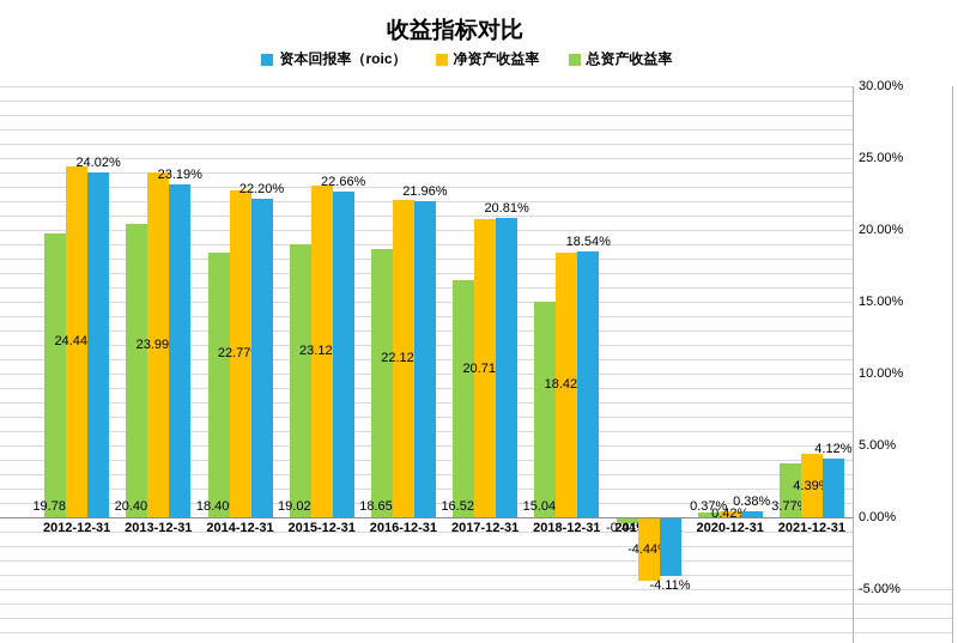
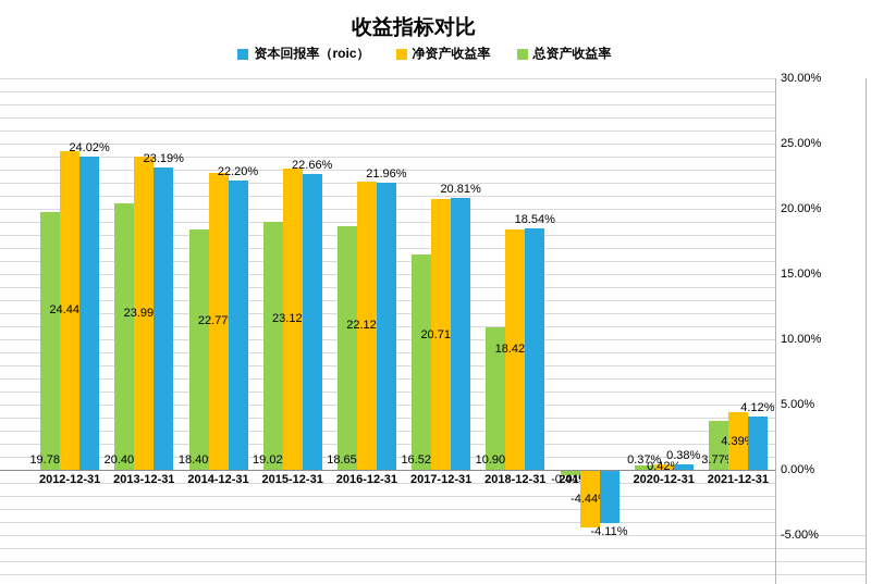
总资产收益率/2018-12-31: 15.04% -> 10.90%
